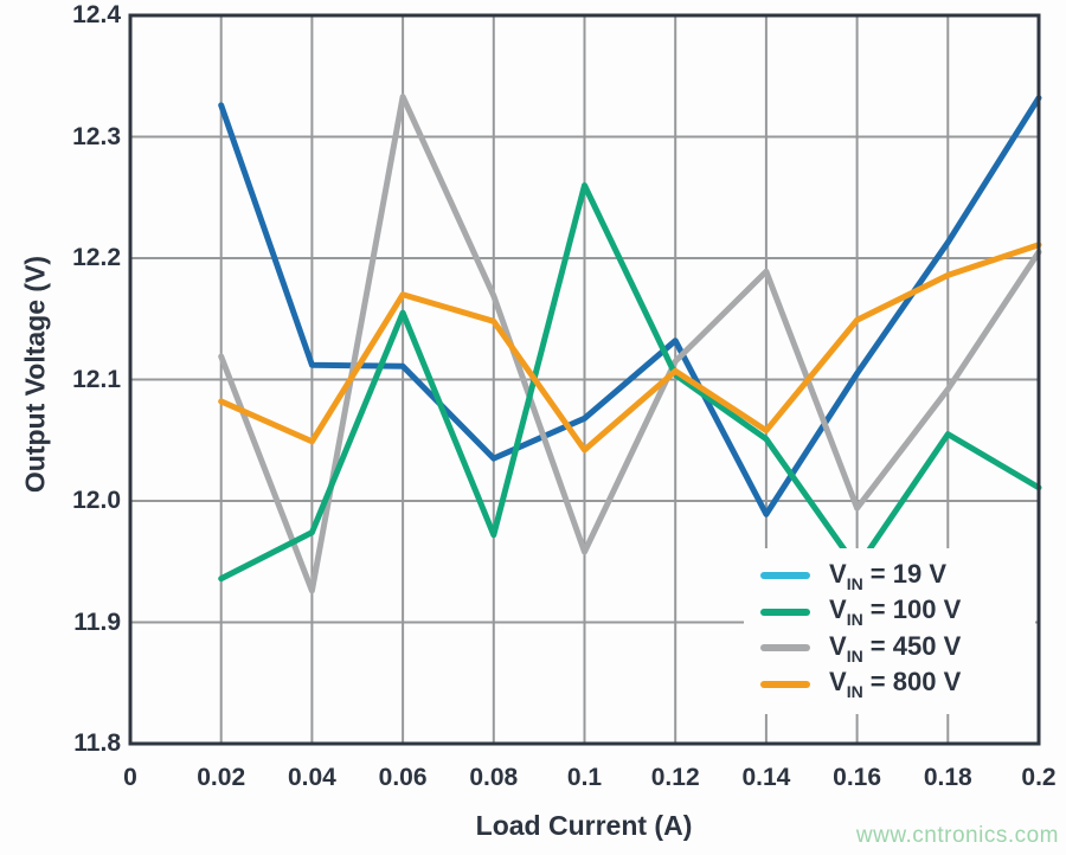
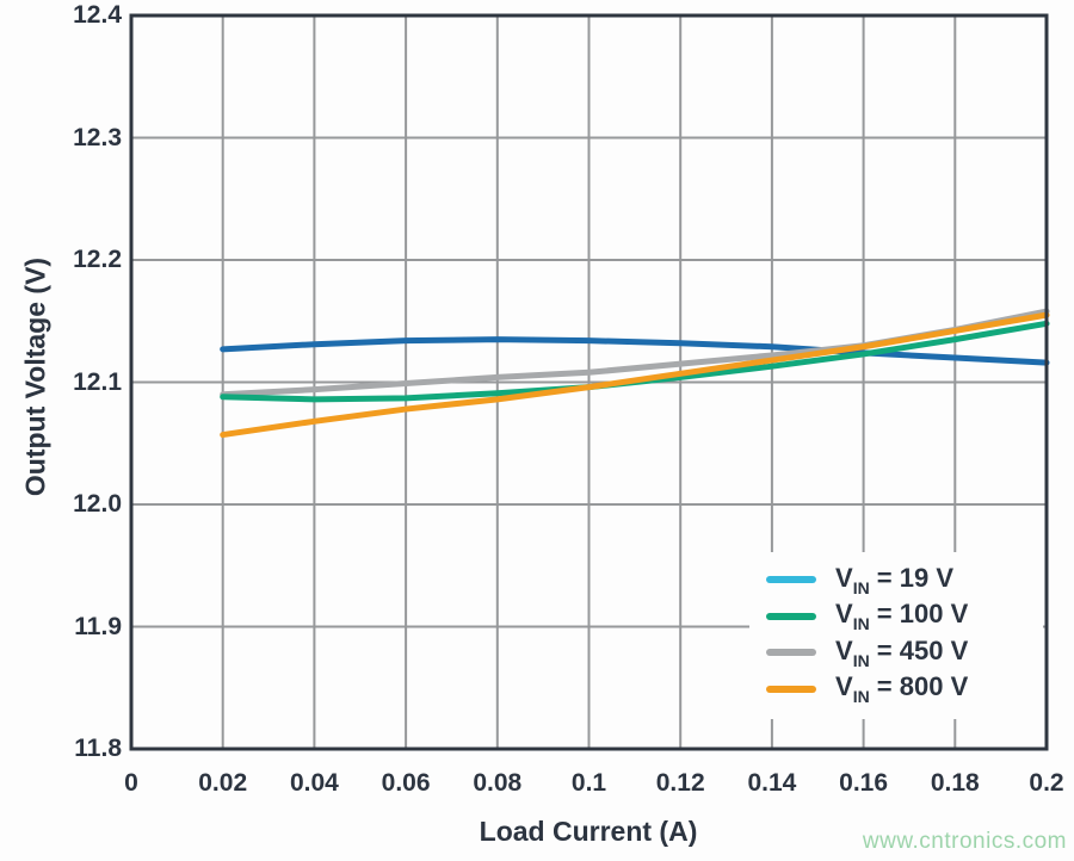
VIN = 19 V/0.02: 12.326 -> 12.127
VIN = 100 V/0.02: 11.936 -> 12.088
VIN = 450 V/0.02: 12.119 -> 12.090
VIN = 800 V/0.02: 12.082 -> 12.057
VIN = 19 V/0.04: 12.112 -> 12.131
VIN = 100 V/0.04: 11.974 -> 12.086
VIN = 450 V/0.04: 11.926 -> 12.094
VIN = 800 V/0.04: 12.049 -> 12.068
VIN = 19 V/0.06: 12.111 -> 12.134
VIN = 100 V/0.06: 12.155 -> 12.087
VIN = 450 V/0.06: 12.333 -> 12.099
VIN = 800 V/0.06: 12.170 -> 12.078
VIN = 19 V/0.08: 12.035 -> 12.135
VIN = 100 V/0.08: 11.972 -> 12.091
VIN = 450 V/0.08: 12.169 -> 12.104
VIN = 800 V/0.08: 12.148 -> 12.086
VIN = 19 V/0.1: 12.068 -> 12.134
VIN = 100 V/0.1: 12.260 -> 12.096
VIN = 450 V/0.1: 11.958 -> 12.108
VIN = 800 V/0.1: 12.042 -> 12.096
VIN = 19 V/0.14: 11.989 -> 12.129
VIN = 100 V/0.14: 12.051 -> 12.113
VIN = 450 V/0.14: 12.189 -> 12.122
VIN = 800 V/0.14: 12.058 -> 12.118
VIN = 19 V/0.16: 12.105 -> 12.124
VIN = 100 V/0.16: 11.945 -> 12.123
VIN = 450 V/0.16: 11.994 -> 12.130
VIN = 800 V/0.16: 12.149 -> 12.129
VIN = 19 V/0.18: 12.213 -> 12.120
VIN = 100 V/0.18: 12.055 -> 12.135
VIN = 450 V/0.18: 12.092 -> 12.143
VIN = 800 V/0.18: 12.186 -> 12.142
VIN = 19 V/0.2: 12.332 -> 12.116
VIN = 100 V/0.2: 12.011 -> 12.148
VIN = 450 V/0.2: 12.205 -> 12.158
VIN = 800 V/0.2: 12.211 -> 12.155
